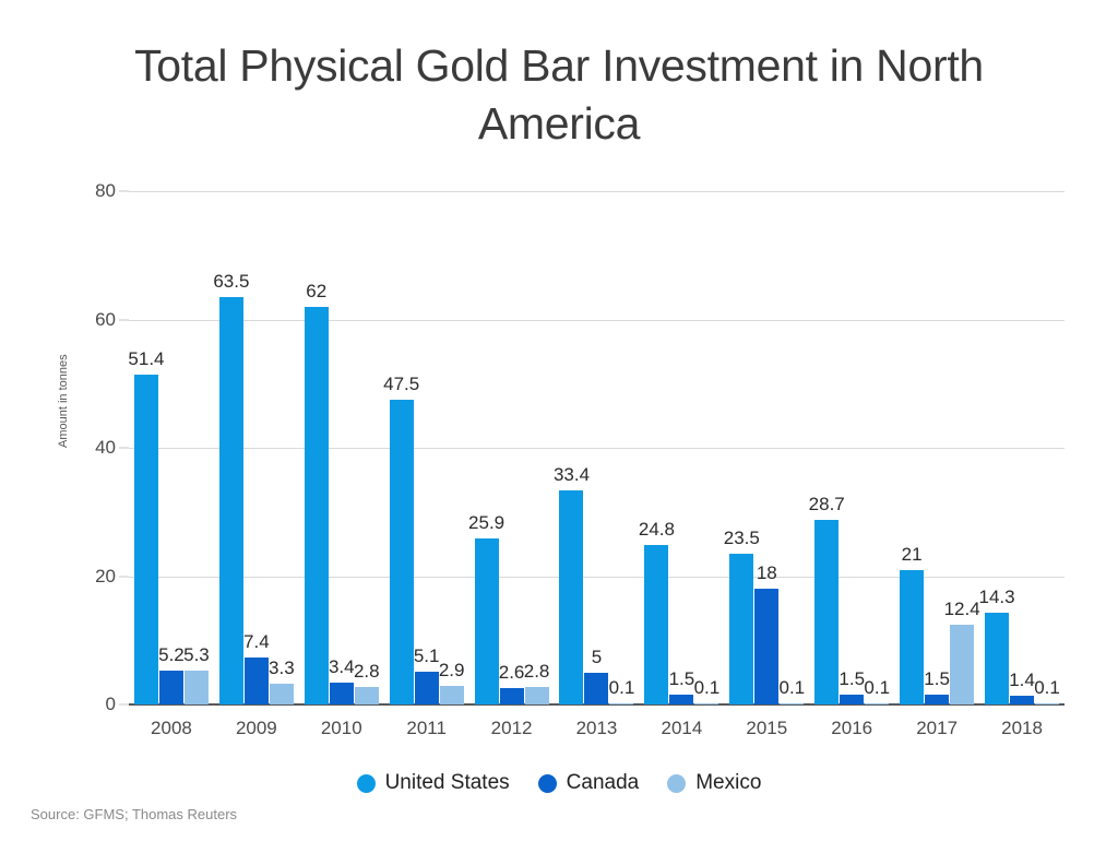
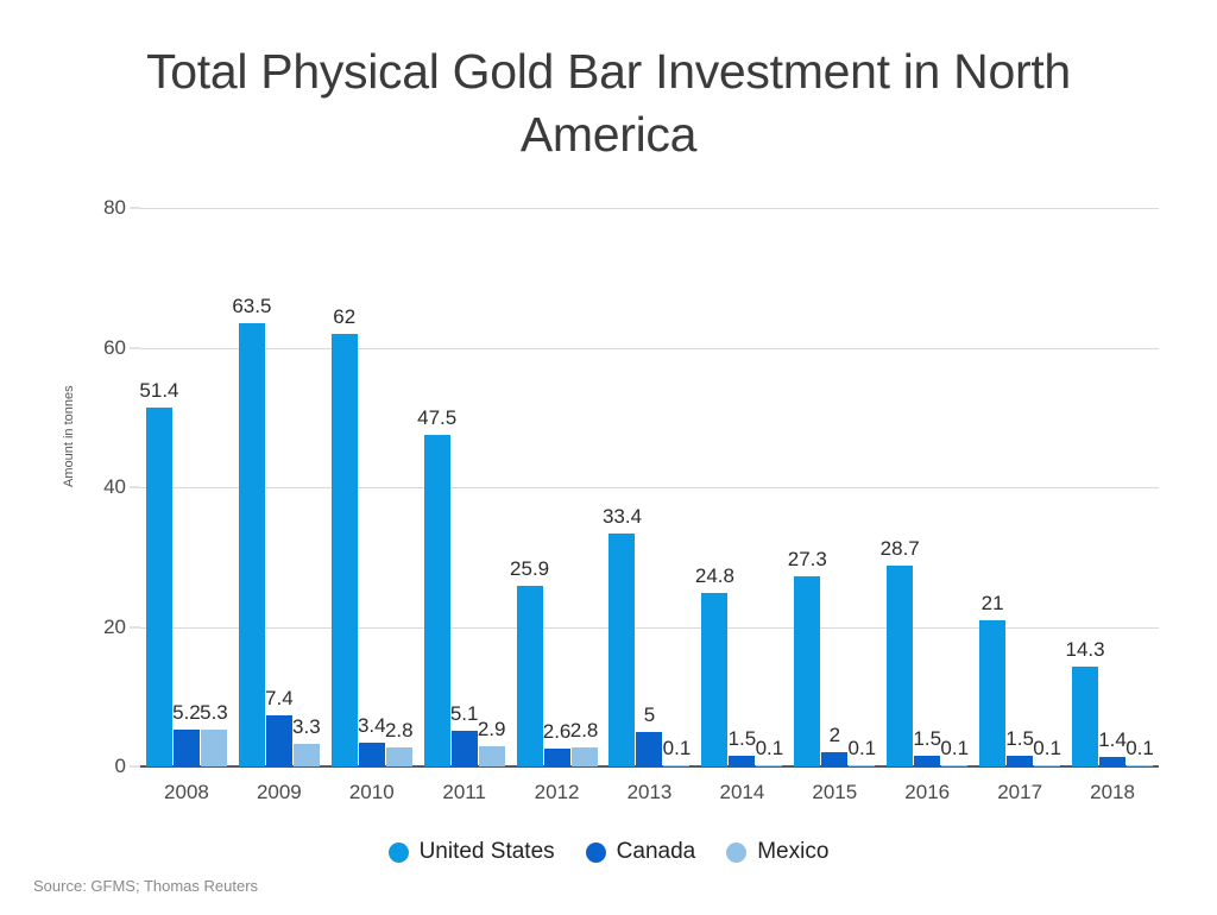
United States/2015: 23.5 -> 27.3
Canada/2015: 18 -> 2
Mexico/2017: 12.4 -> 0.1
